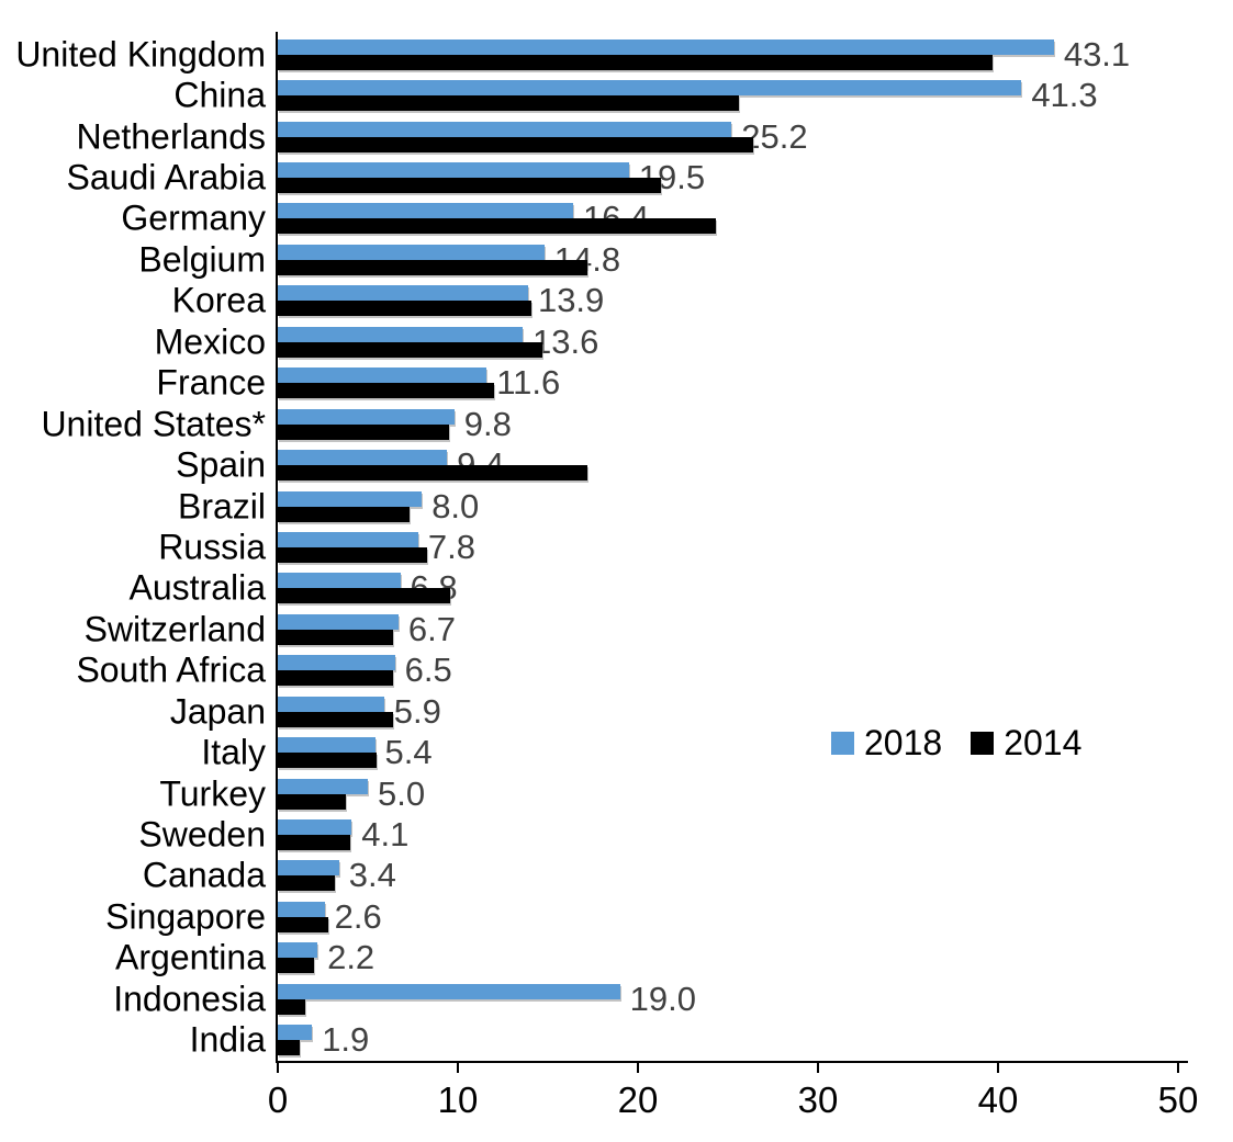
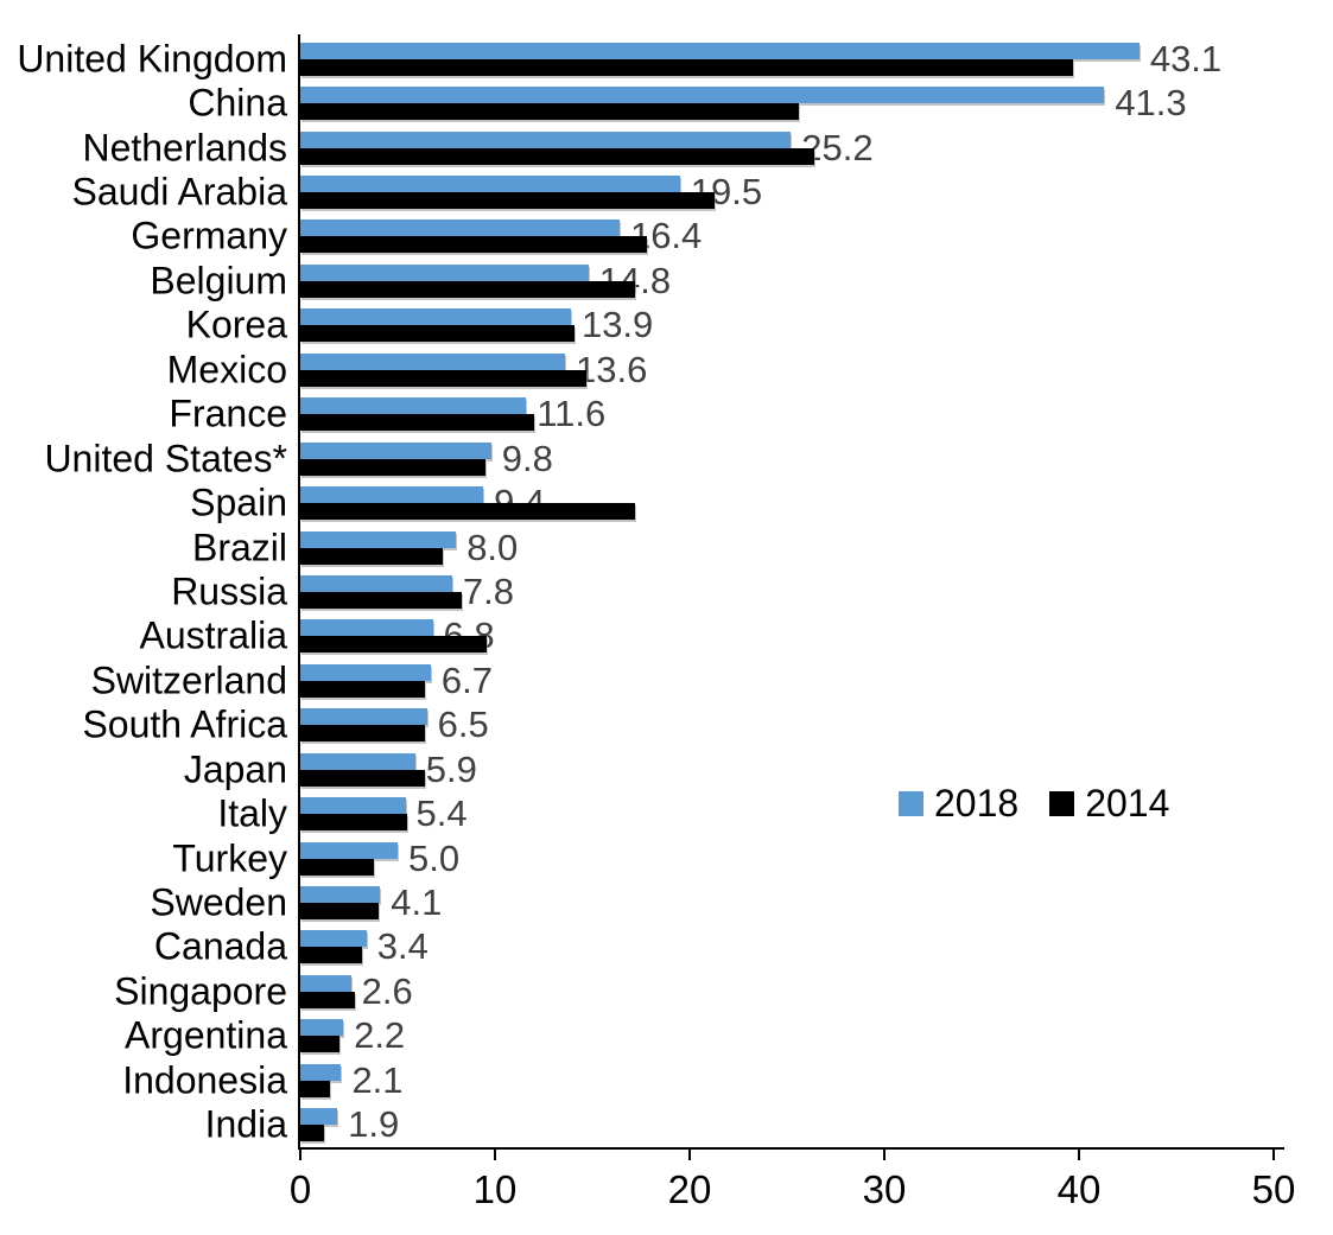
2014/Germany: 24.3 -> 17.8
2018/Indonesia: 19.0 -> 2.1
